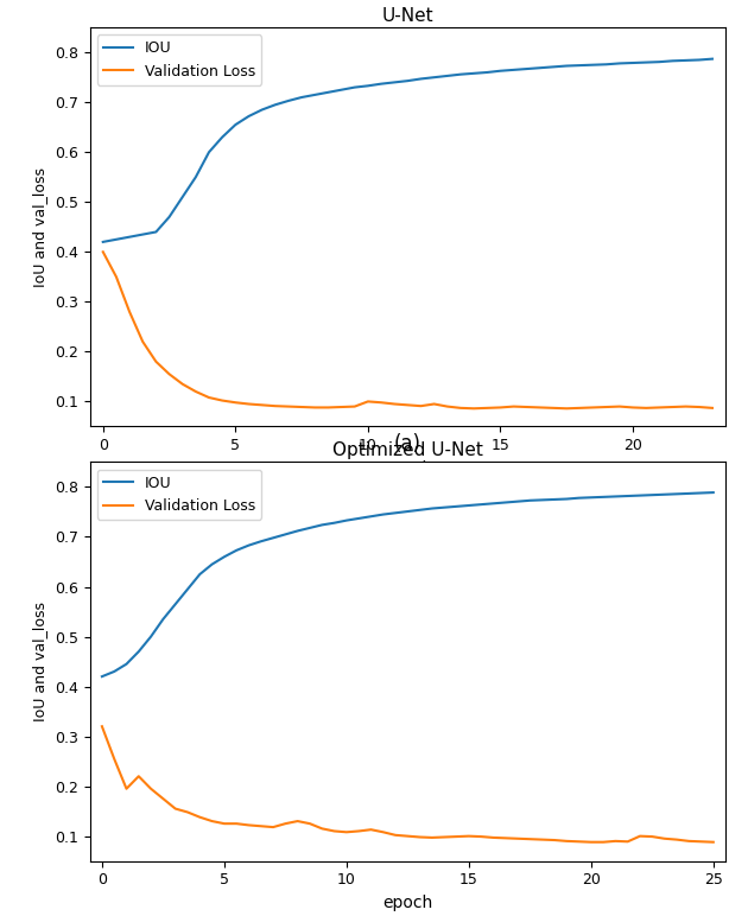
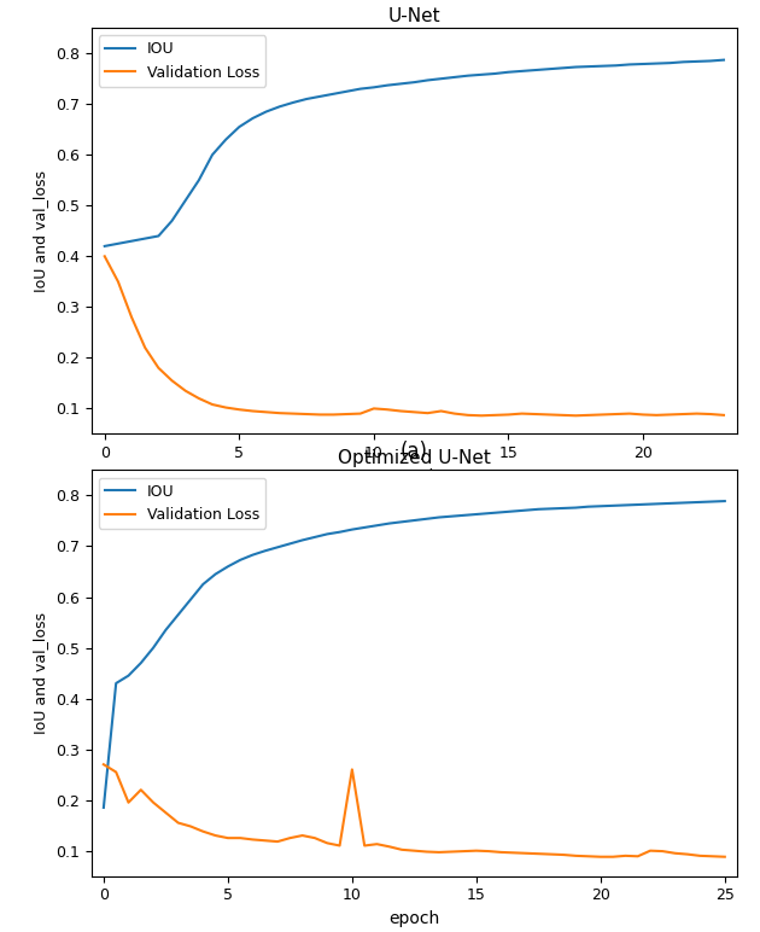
Optimized U-Net/IOU/0: 0.420 -> 0.185
Optimized U-Net/Validation Loss/0: 0.320 -> 0.270
Optimized U-Net/Validation Loss/10: 0.108 -> 0.260
